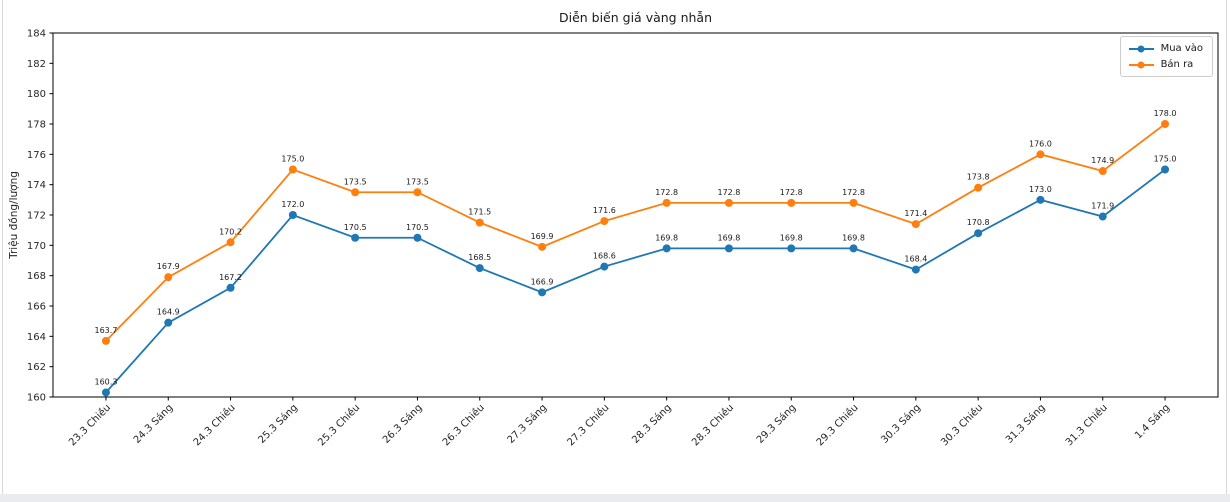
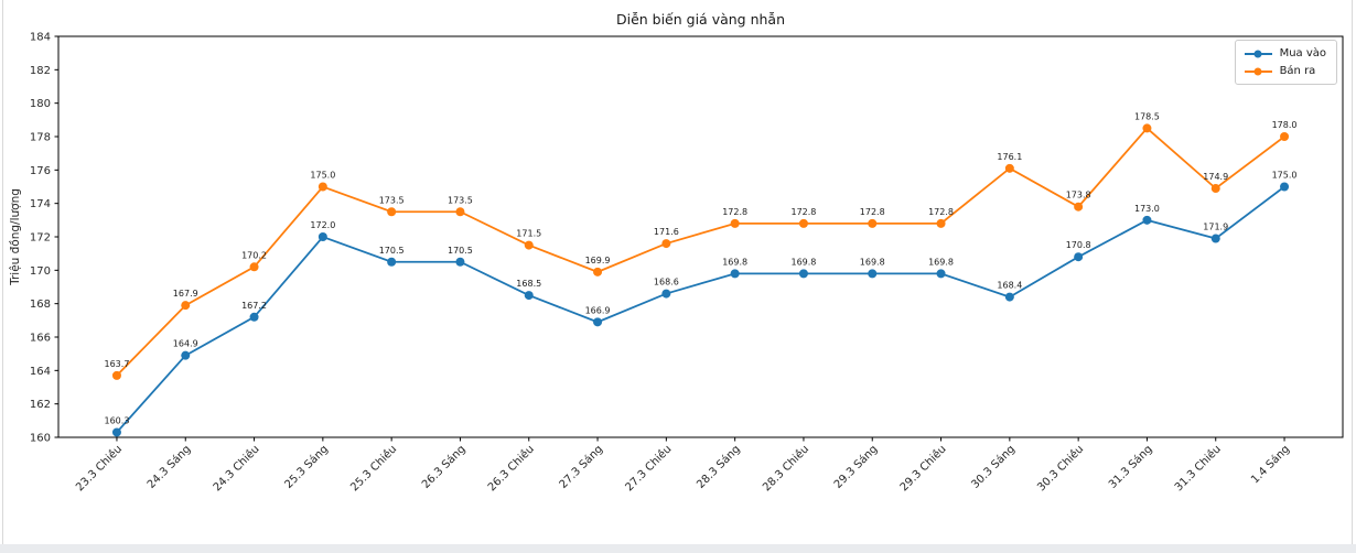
Bán ra/30.3 Sáng: 171.4 -> 176.1
Bán ra/31.3 Sáng: 176.0 -> 178.5
